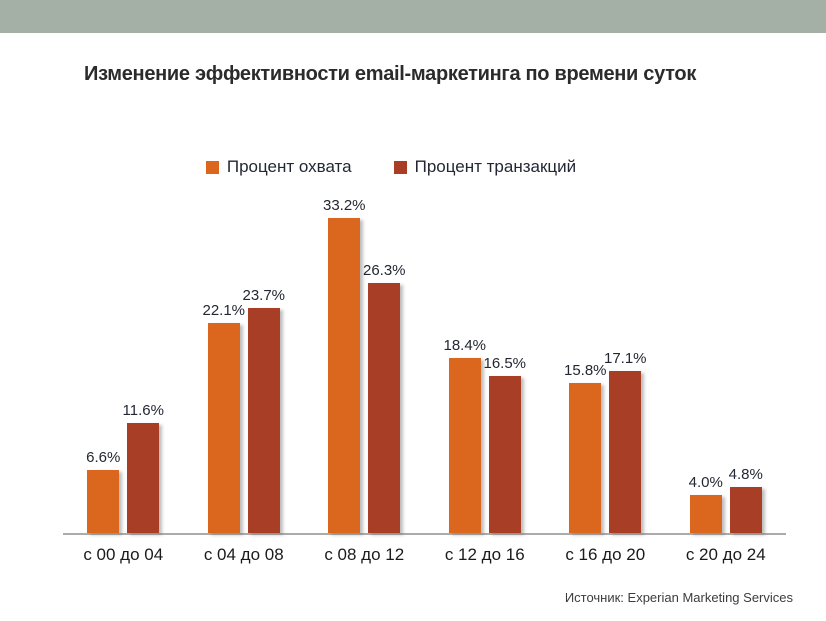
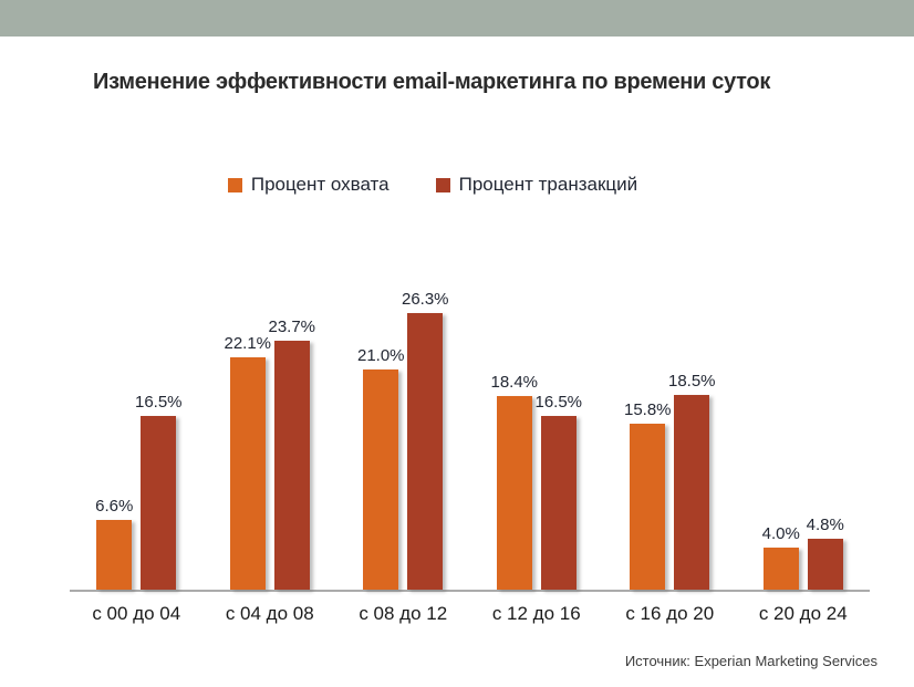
Процент транзакций/с 00 до 04: 11.6% -> 16.5%
Процент охвата/с 08 до 12: 33.2% -> 21.0%
Процент транзакций/с 16 до 20: 17.1% -> 18.5%
